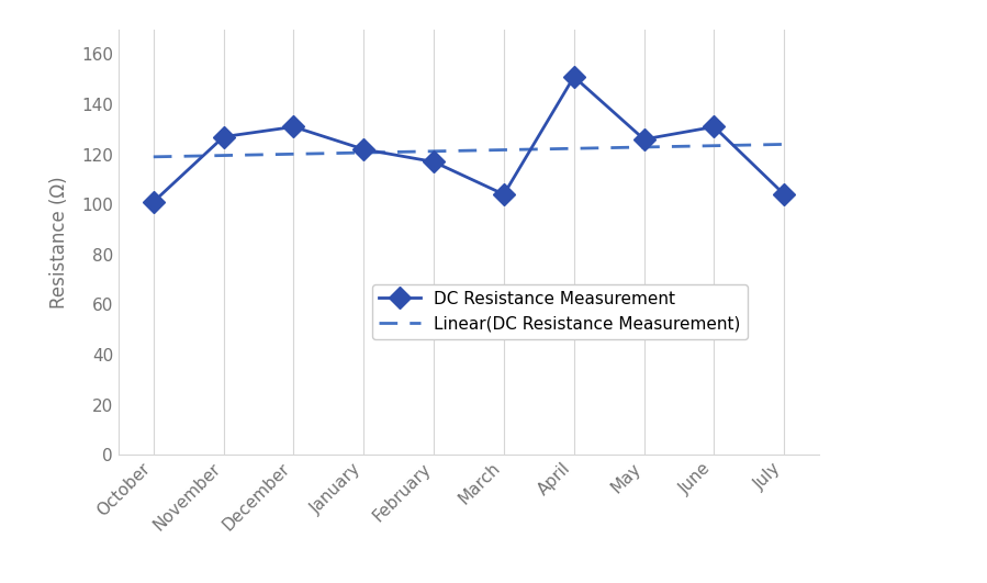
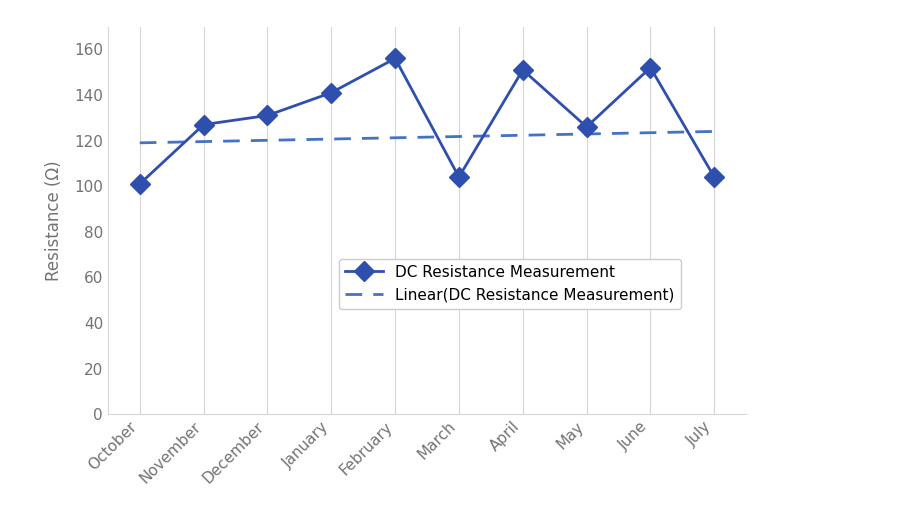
DC Resistance Measurement/January: 122 -> 141
DC Resistance Measurement/February: 117 -> 156
DC Resistance Measurement/June: 131 -> 152
